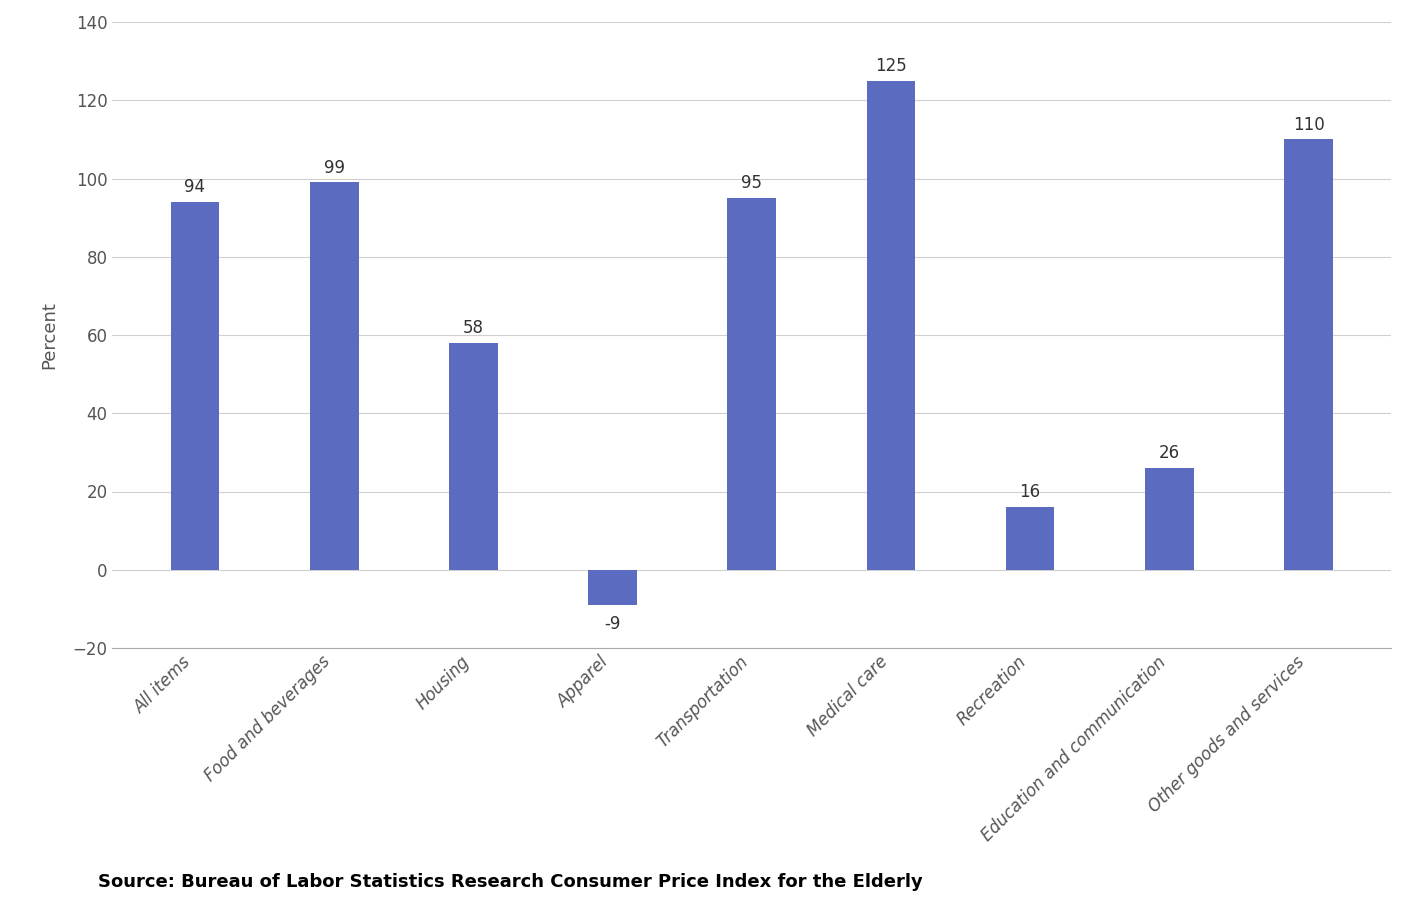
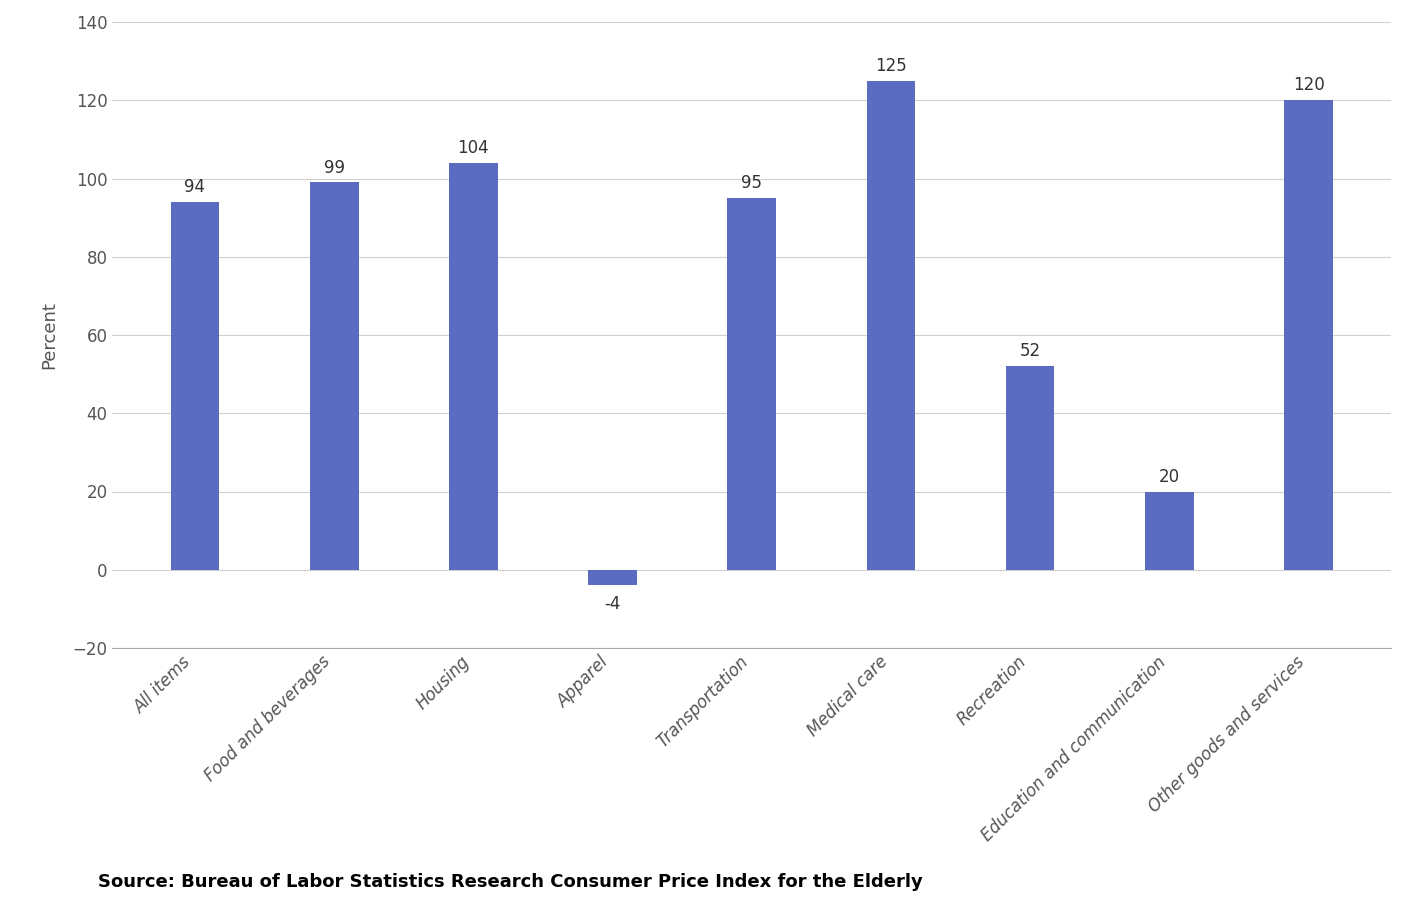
Housing: 58 -> 104
Apparel: -9 -> -4
Recreation: 16 -> 52
Education and communication: 26 -> 20
Other goods and services: 110 -> 120
